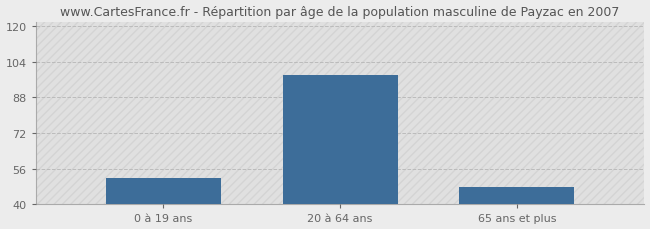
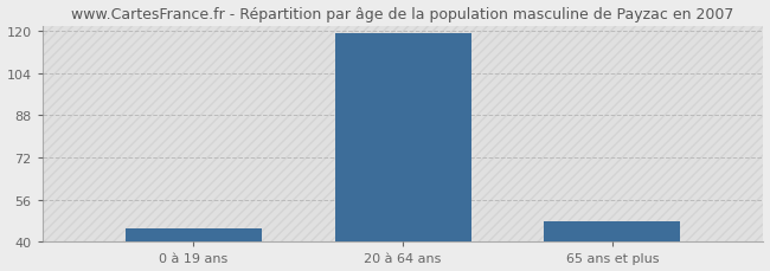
0 à 19 ans: 52 -> 45
20 à 64 ans: 98 -> 119
